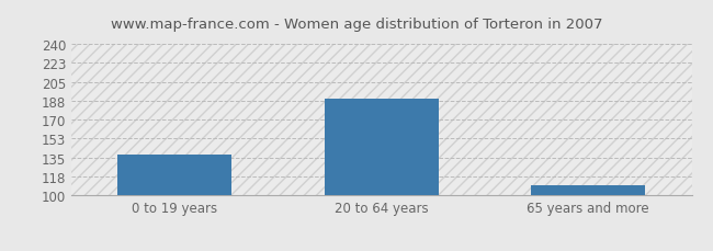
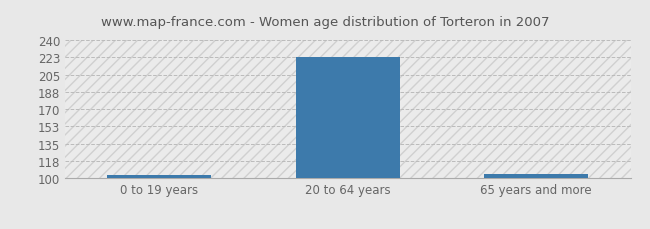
0 to 19 years: 138 -> 103
20 to 64 years: 190 -> 223
65 years and more: 110 -> 104
